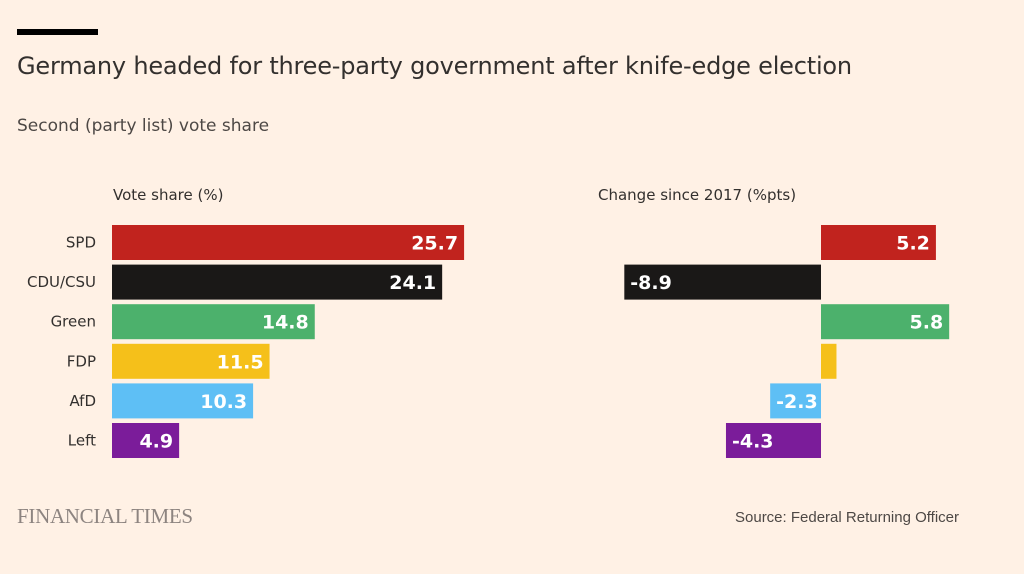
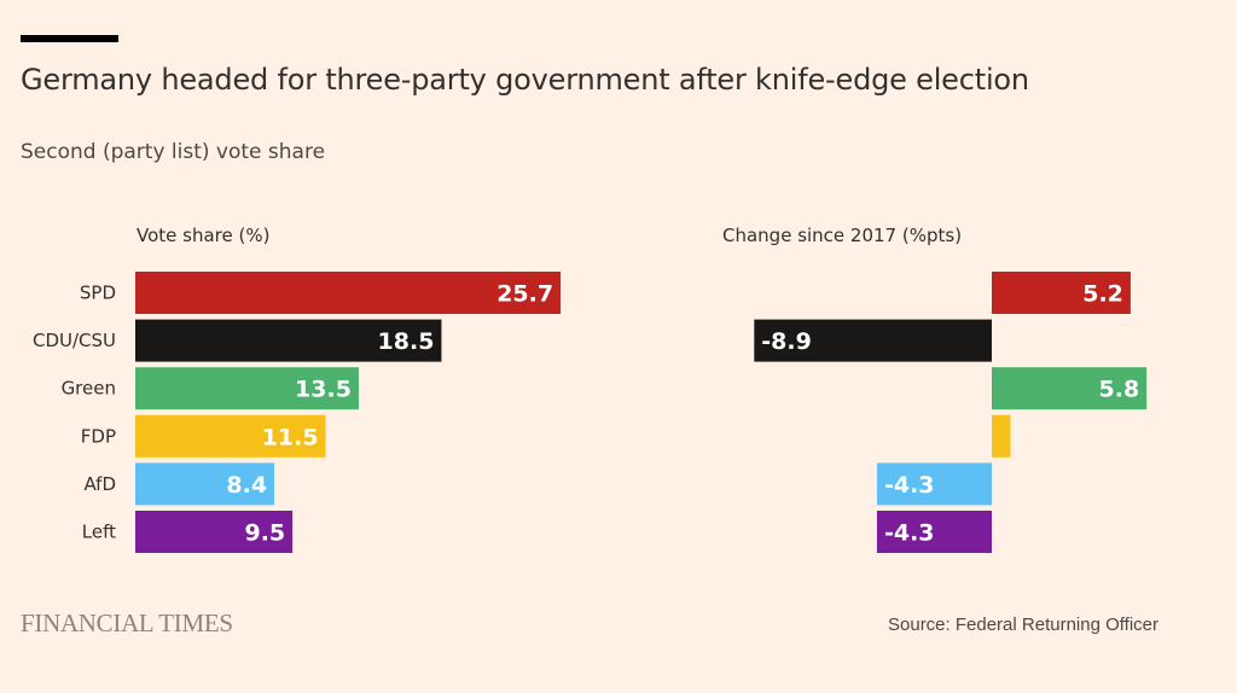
Vote share (%)/CDU/CSU: 24.1 -> 18.5
Vote share (%)/Green: 14.8 -> 13.5
Vote share (%)/AfD: 10.3 -> 8.4
Vote share (%)/Left: 4.9 -> 9.5
Change since 2017 (%pts)/AfD: -2.3 -> -4.3
